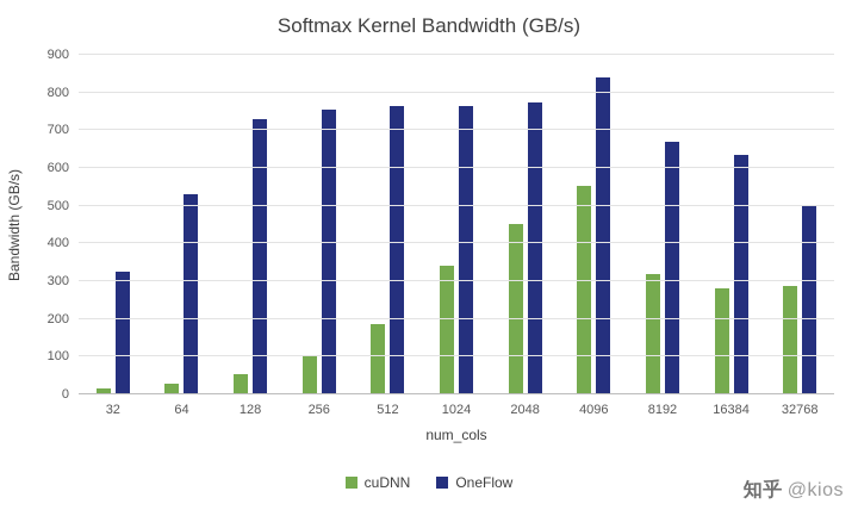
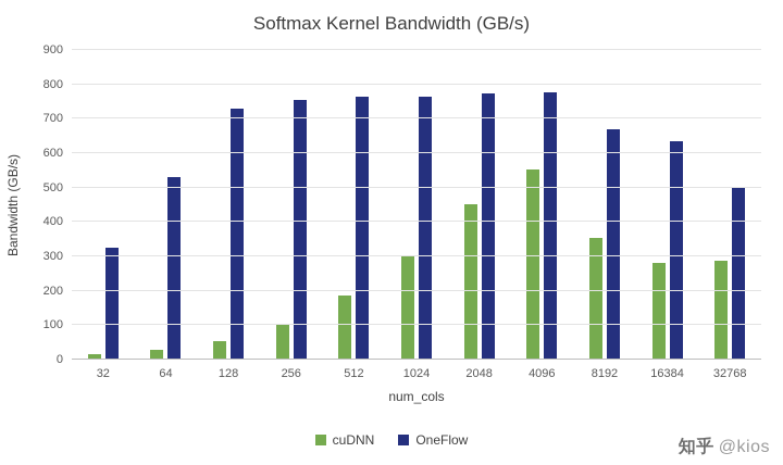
cuDNN/1024: 340 -> 300
OneFlow/4096: 840 -> 780
cuDNN/8192: 320 -> 360
